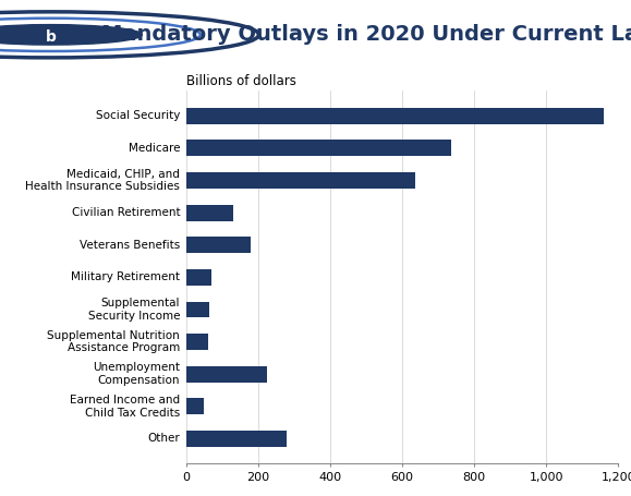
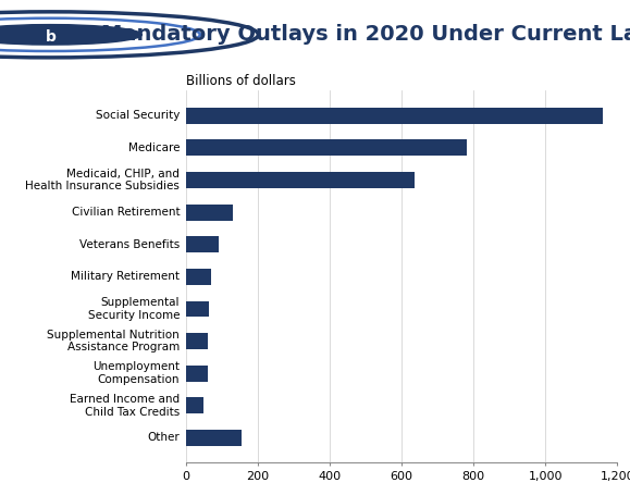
Medicare: 735 -> 780
Veterans Benefits: 180 -> 90
Unemployment Compensation: 225 -> 60
Other: 280 -> 155
